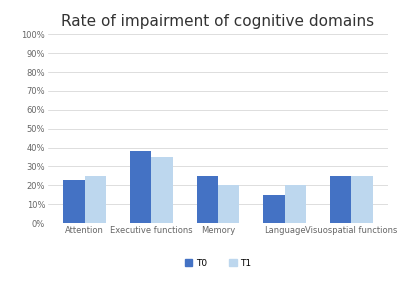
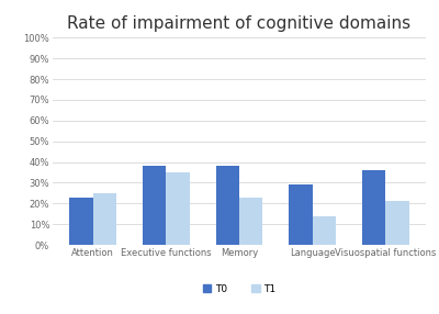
T0/Memory: 25% -> 38%
T1/Memory: 20% -> 23%
T0/Language: 15% -> 29%
T1/Language: 20% -> 14%
T0/Visuospatial functions: 25% -> 36%
T1/Visuospatial functions: 25% -> 21%
